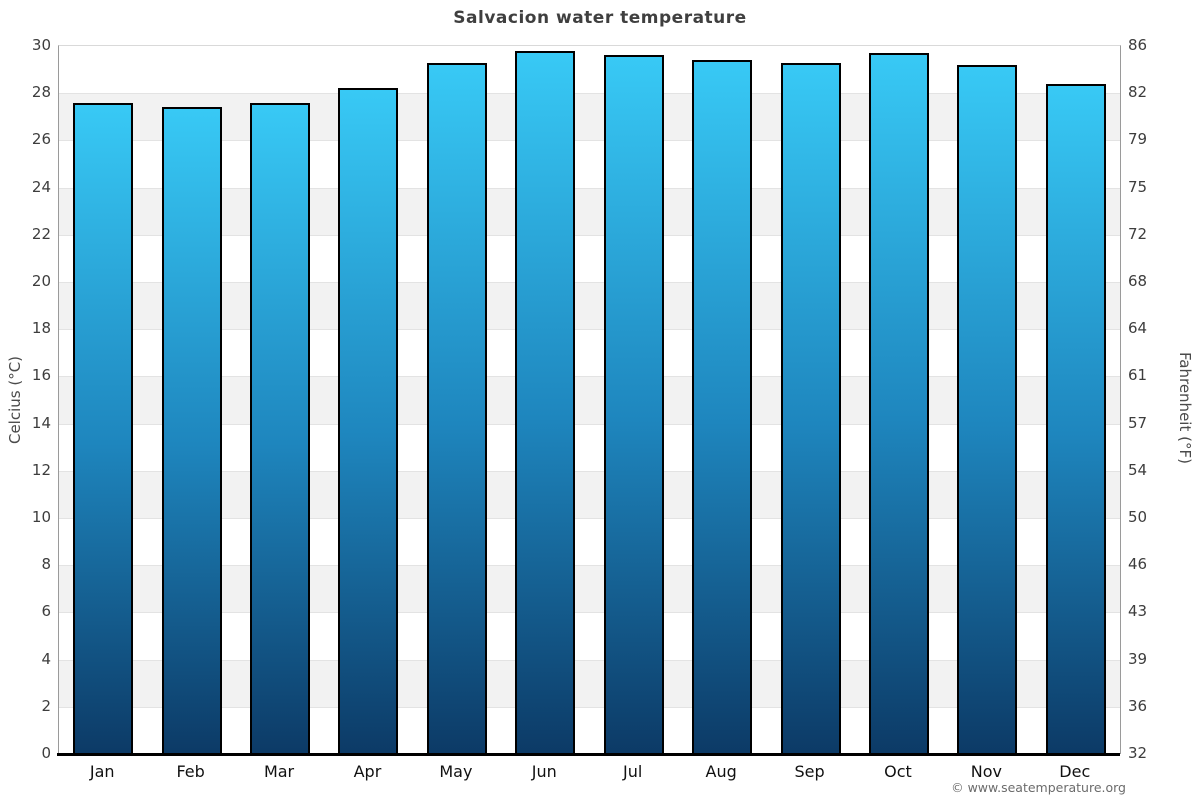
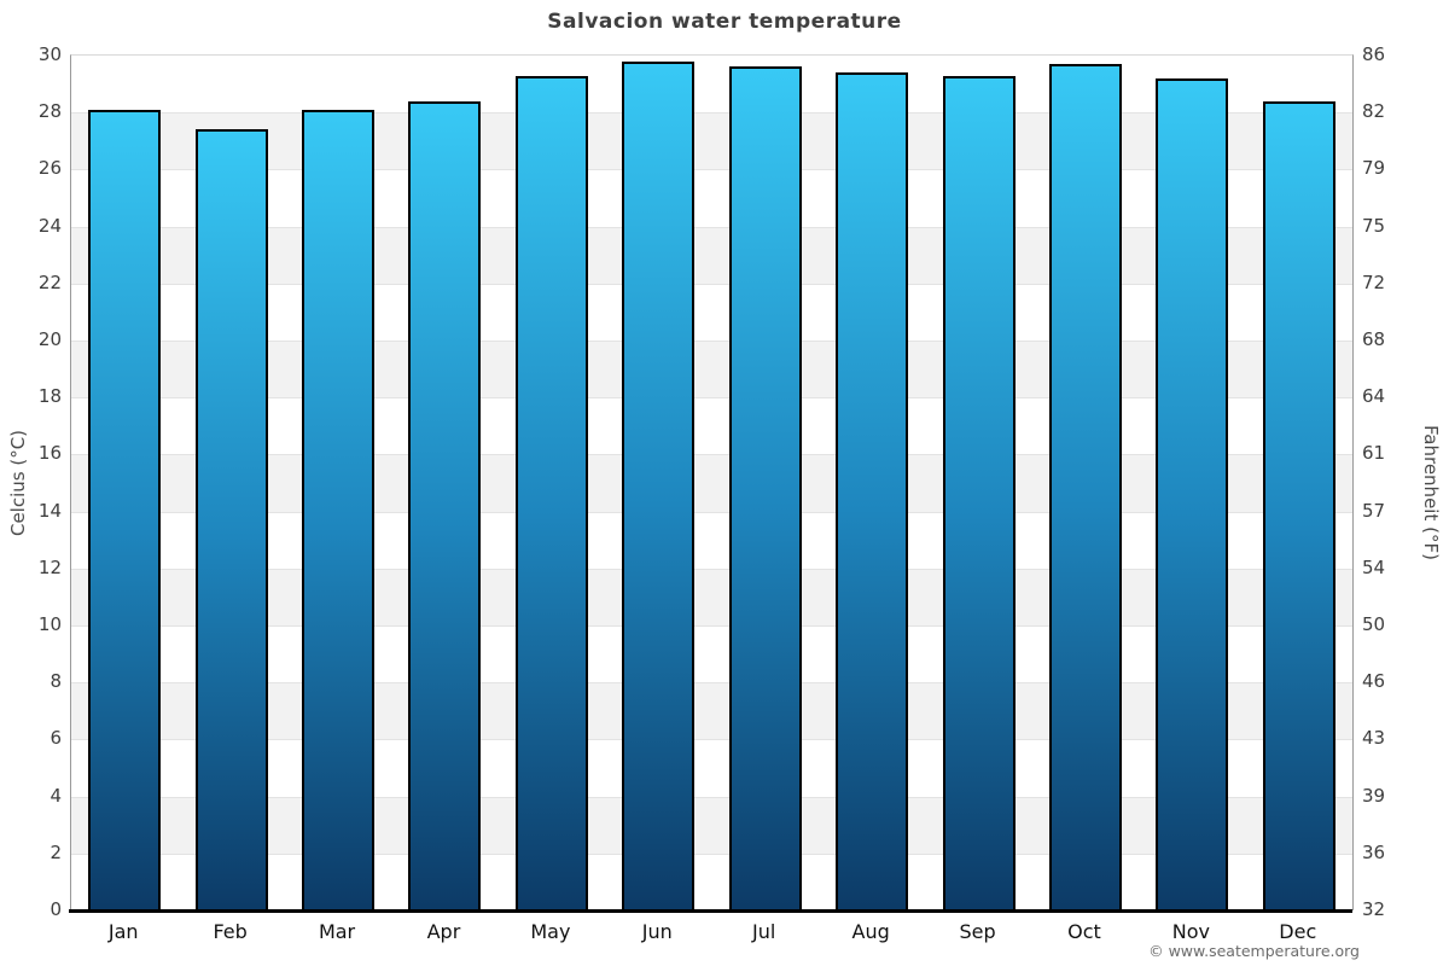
Jan: 27.6 -> 28.1
Mar: 27.6 -> 28.1
Apr: 28.2 -> 28.4
